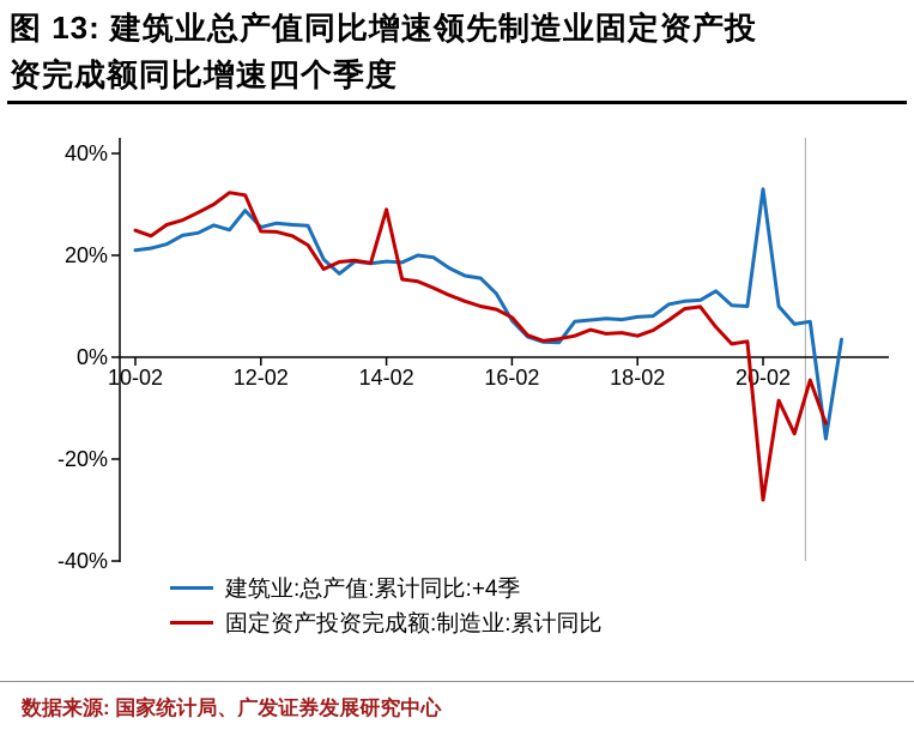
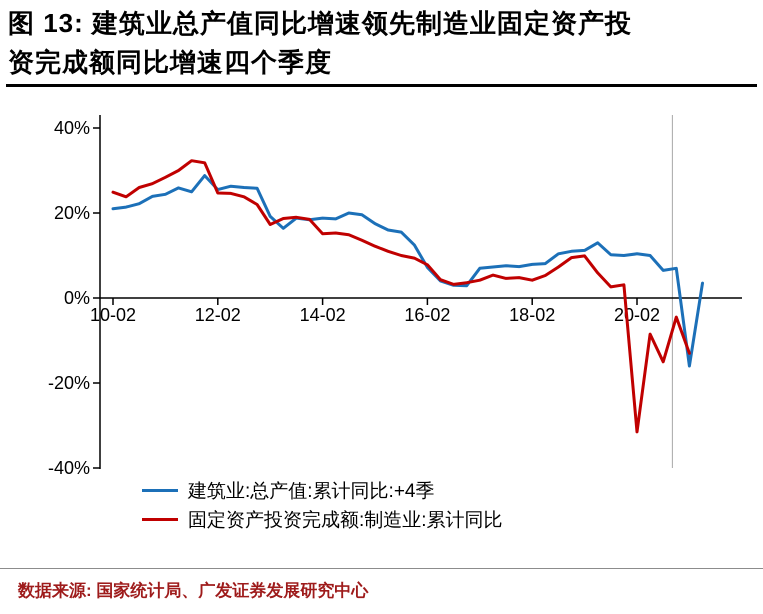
固定资产投资完成额:制造业:累计同比/14-02: 29% -> 15%
建筑业:总产值:累计同比:+4季/20-02: 33% -> 10%
固定资产投资完成额:制造业:累计同比/20-02: -28% -> -32%
